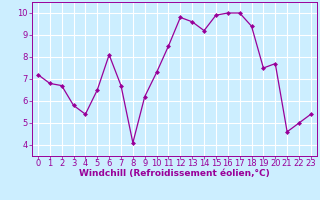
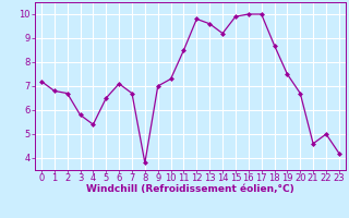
6: 8.1 -> 7.1
8: 4.1 -> 3.8
9: 6.2 -> 7.0
18: 9.4 -> 8.7
20: 7.7 -> 6.7
23: 5.4 -> 4.2
